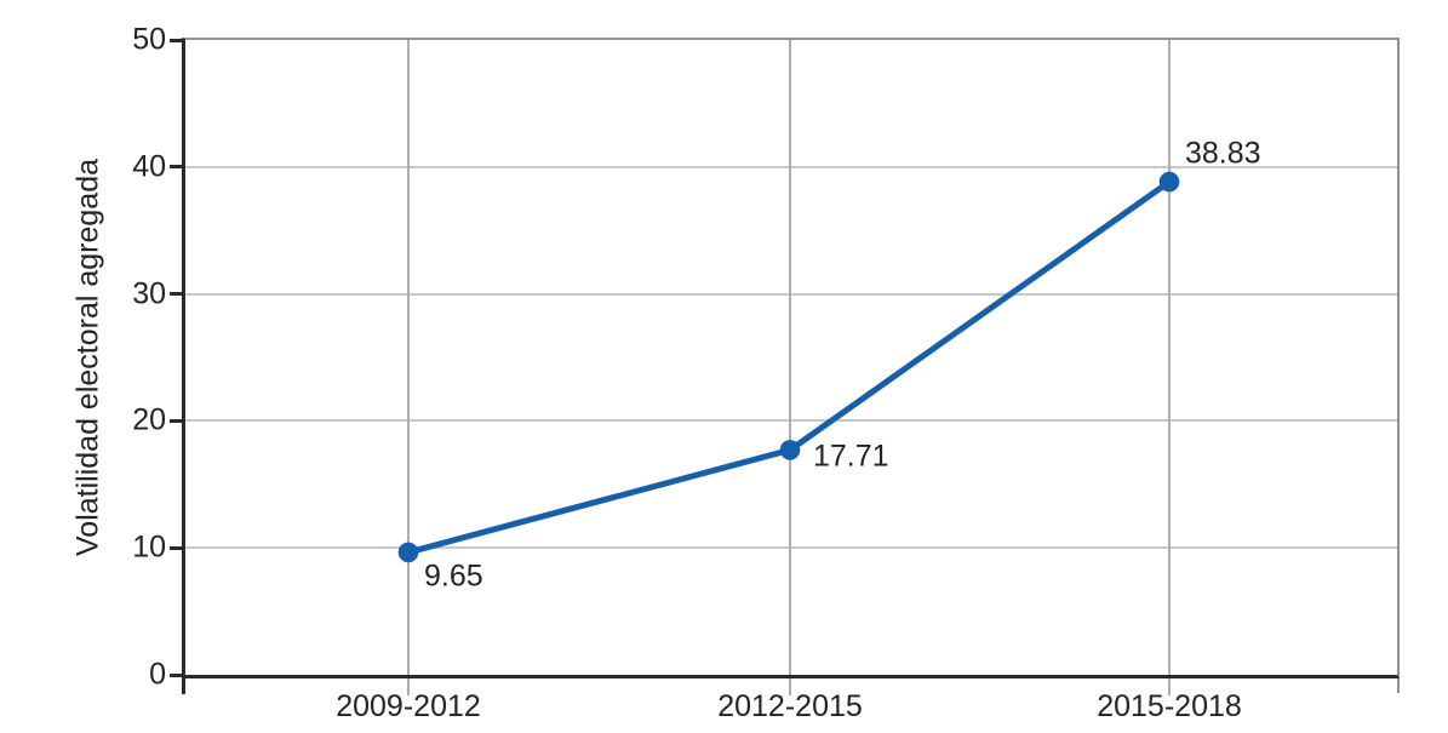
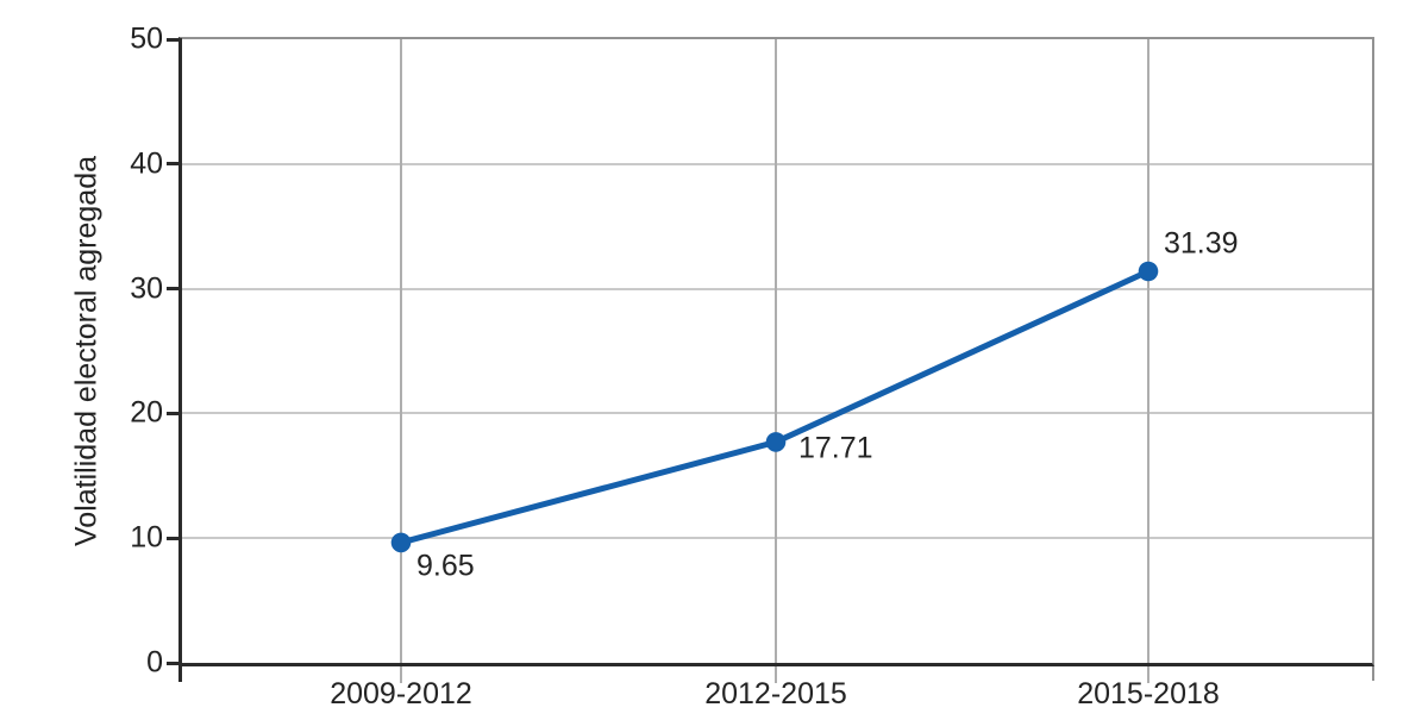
2015-2018: 38.83 -> 31.39
